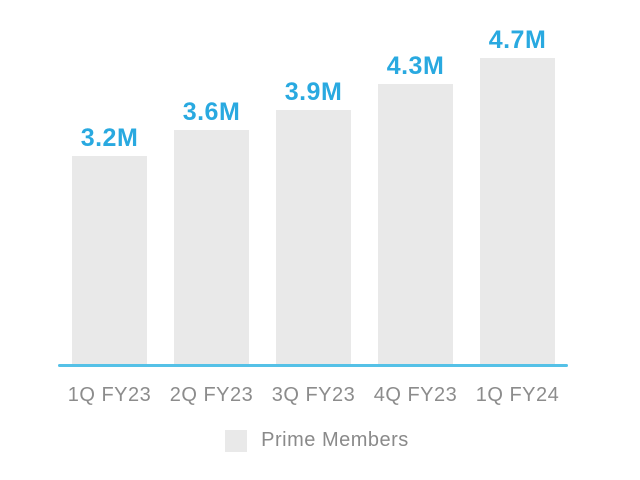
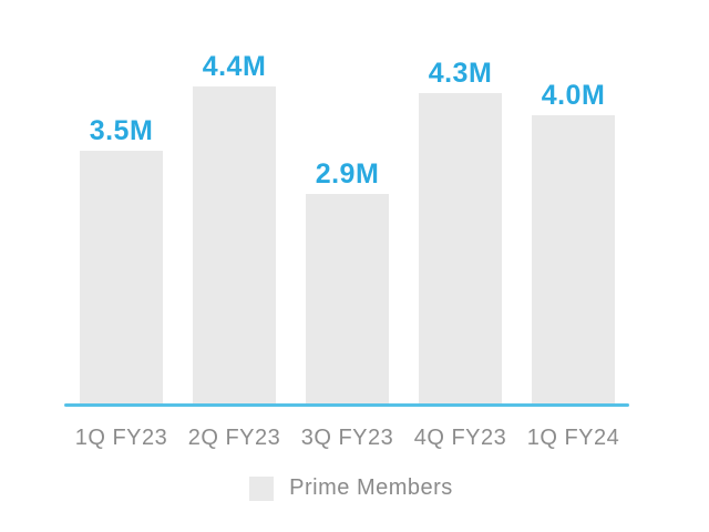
1Q FY23: 3.2M -> 3.5M
2Q FY23: 3.6M -> 4.4M
3Q FY23: 3.9M -> 2.9M
1Q FY24: 4.7M -> 4.0M
